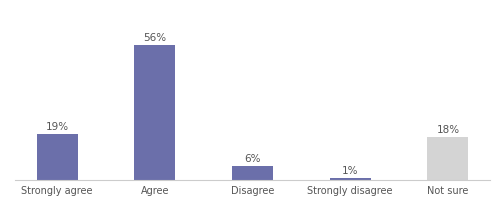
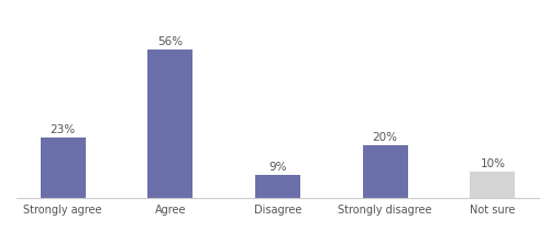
Strongly agree: 19% -> 23%
Disagree: 6% -> 9%
Strongly disagree: 1% -> 20%
Not sure: 18% -> 10%
